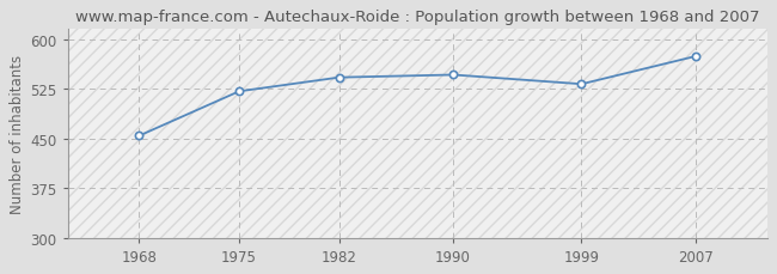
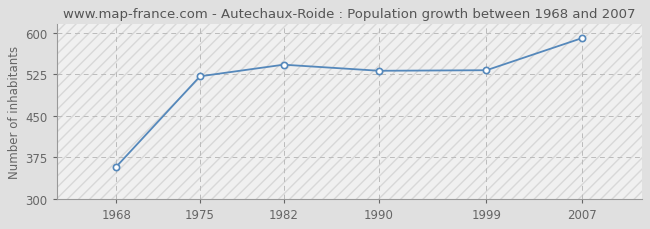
1968: 454 -> 358
1990: 546 -> 531
2007: 574 -> 590
